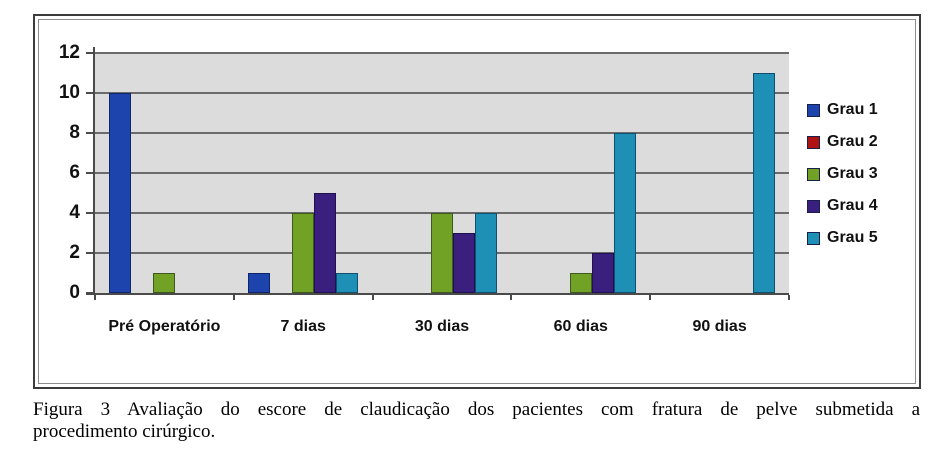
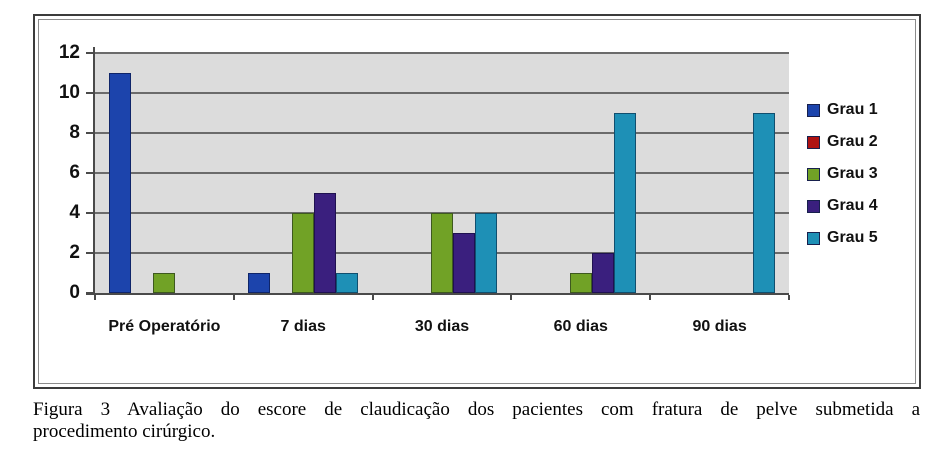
Grau 1/Pré Operatório: 10 -> 11
Grau 5/60 dias: 8 -> 9
Grau 5/90 dias: 11 -> 9
